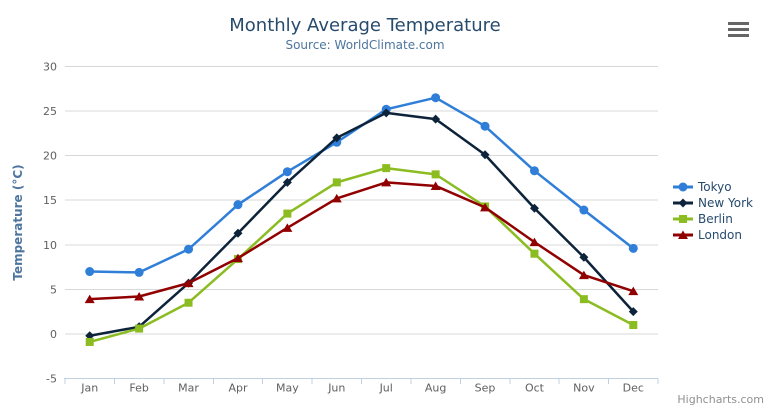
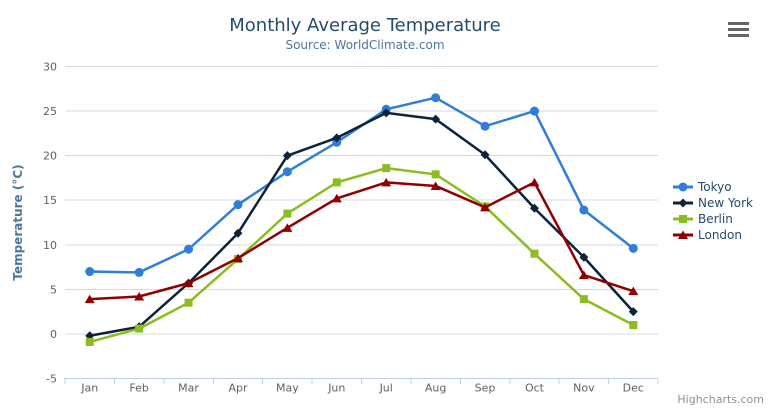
New York/May: 17 -> 20
Tokyo/Oct: 18 -> 25
London/Oct: 10 -> 17
